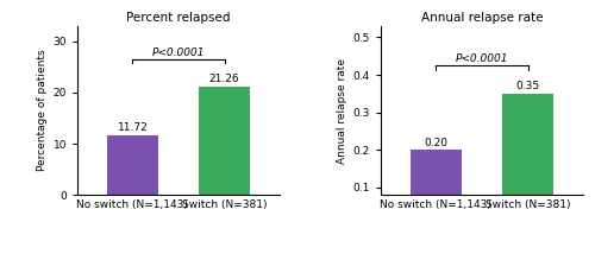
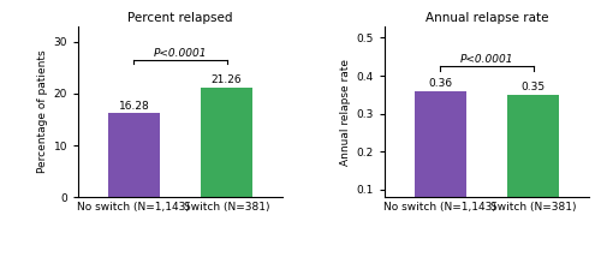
Percent relapsed/No switch (N=1,143): 11.72 -> 16.28
Annual relapse rate/No switch (N=1,143): 0.20 -> 0.36
